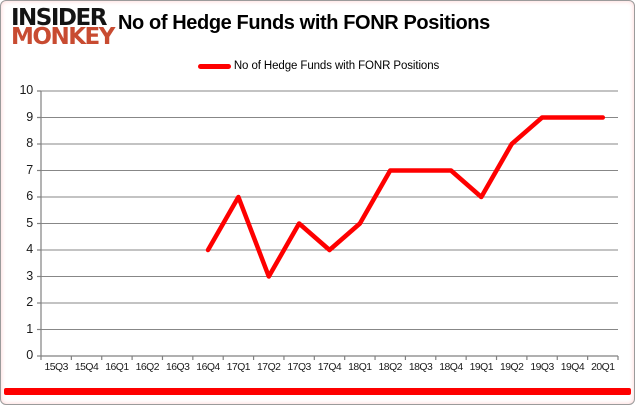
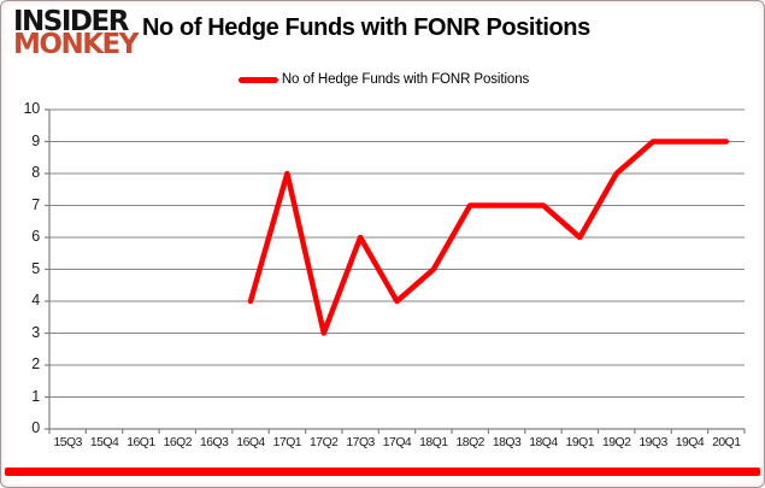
17Q1: 6 -> 8
17Q3: 5 -> 6
